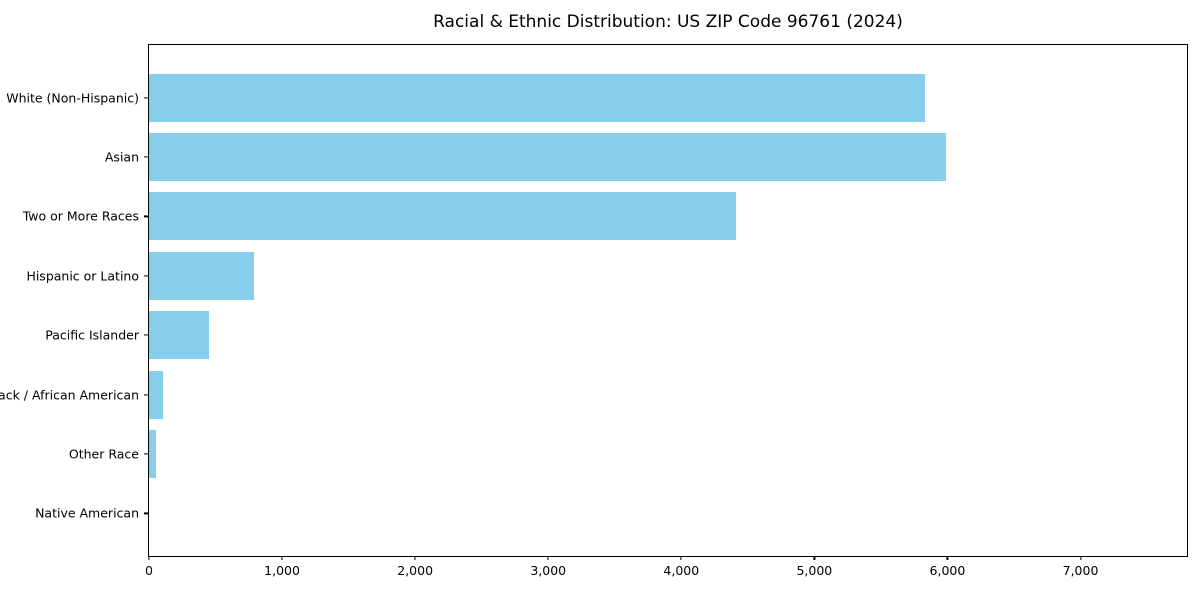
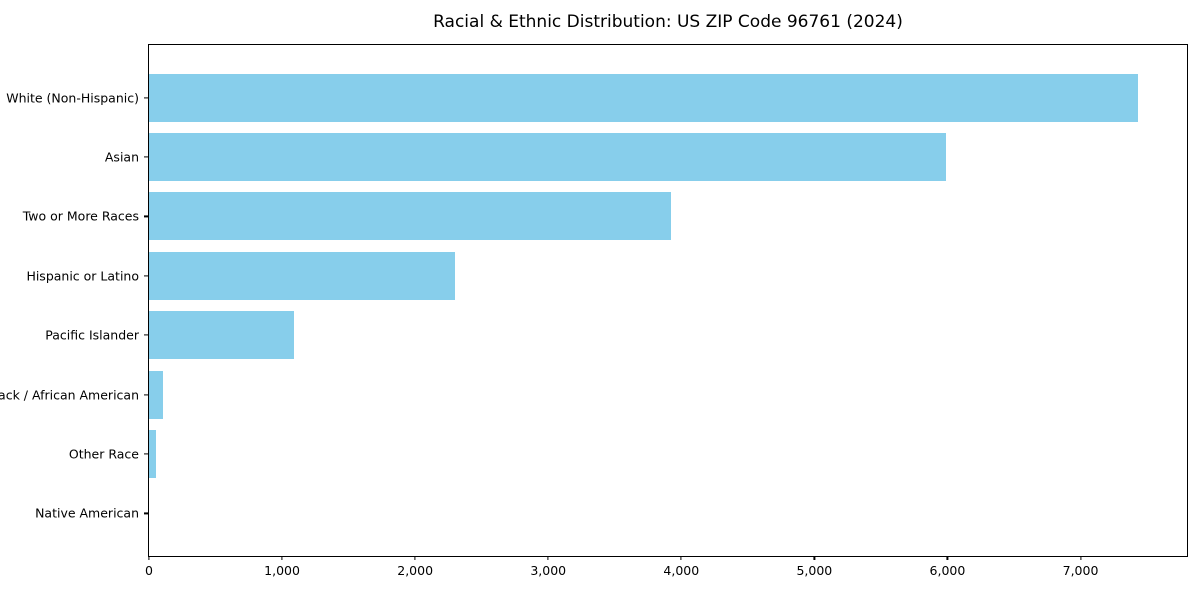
White (Non-Hispanic): 5830 -> 7430
Two or More Races: 4410 -> 3920
Hispanic or Latino: 790 -> 2300
Pacific Islander: 450 -> 1090
